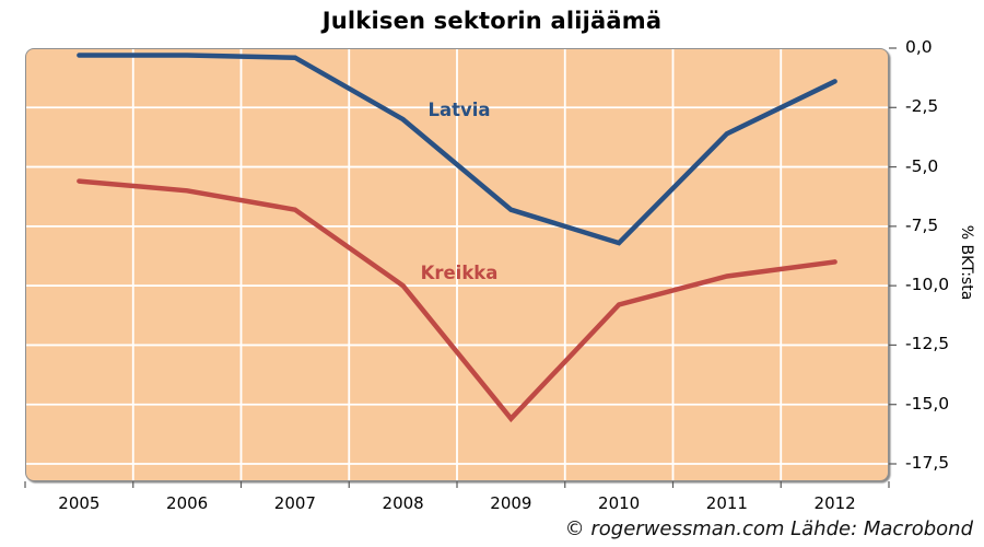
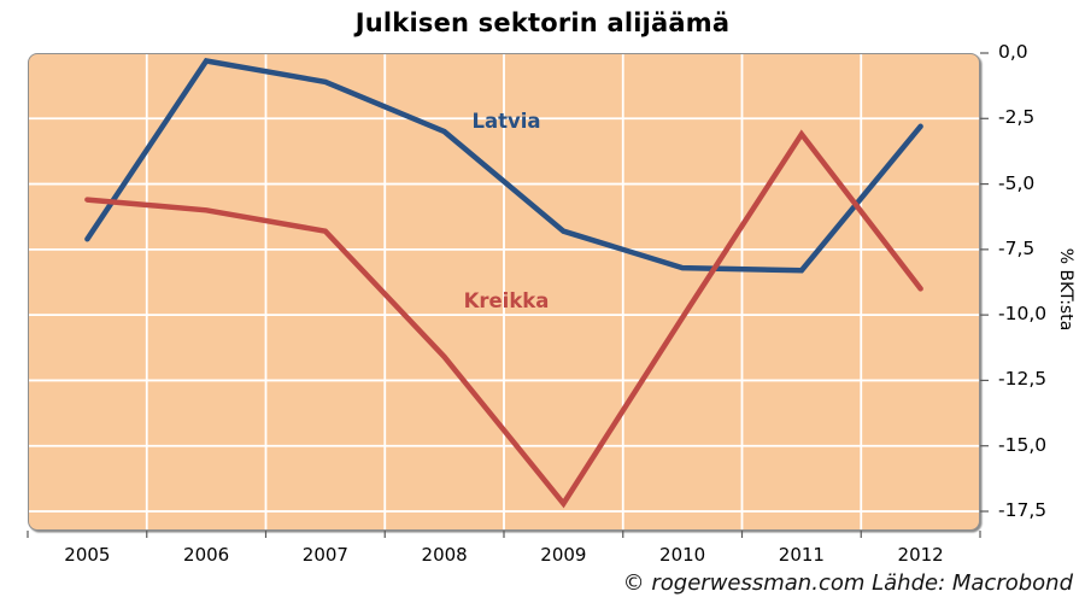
Latvia/2005: -0,3 -> -7,1
Latvia/2007: -0,4 -> -1,1
Kreikka/2008: -10,0 -> -11,6
Kreikka/2009: -15,6 -> -17,2
Kreikka/2010: -10,8 -> -10,1
Latvia/2011: -3,6 -> -8,3
Kreikka/2011: -9,6 -> -3,1
Latvia/2012: -1,4 -> -2,8
